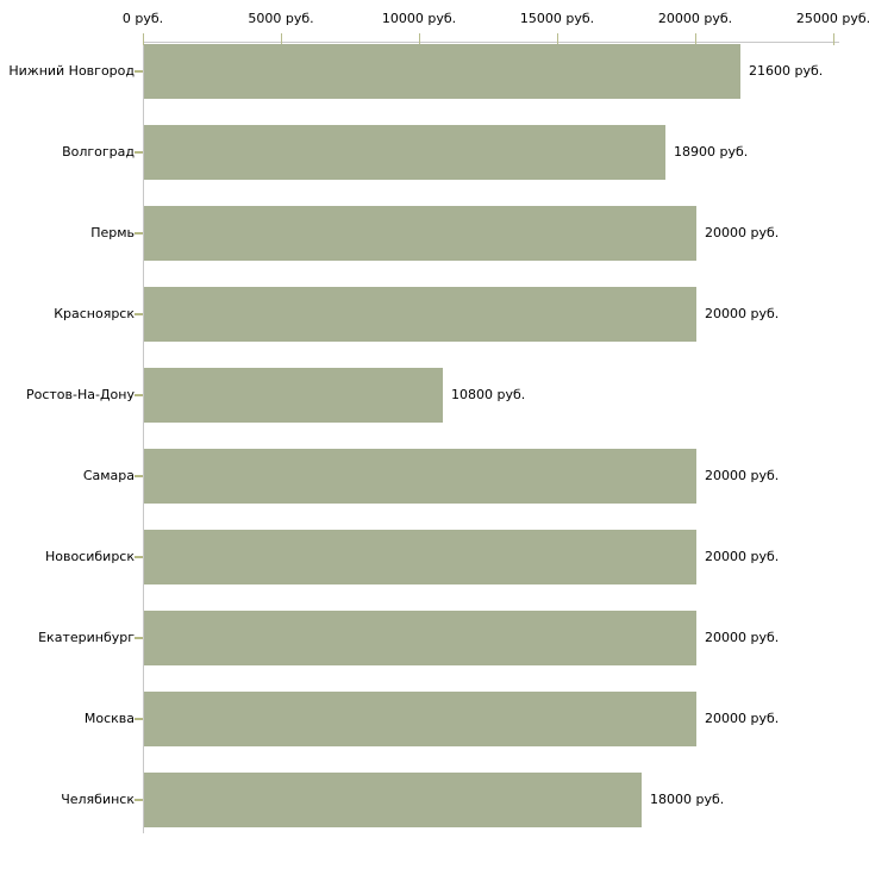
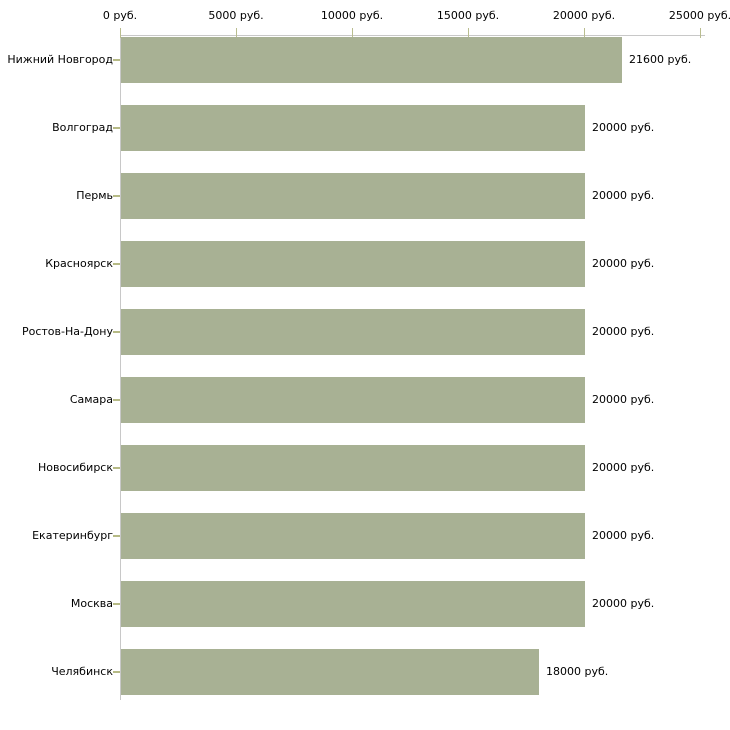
Волгоград: 18900 -> 20000
Ростов-На-Дону: 10800 -> 20000
